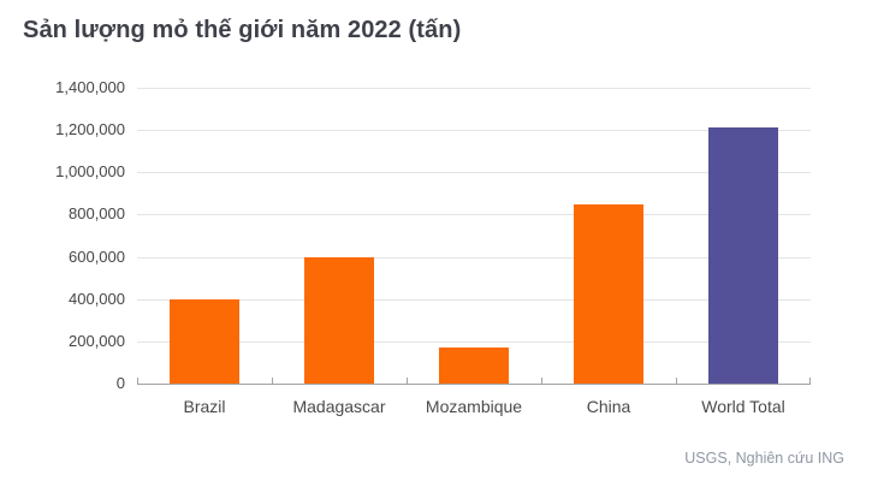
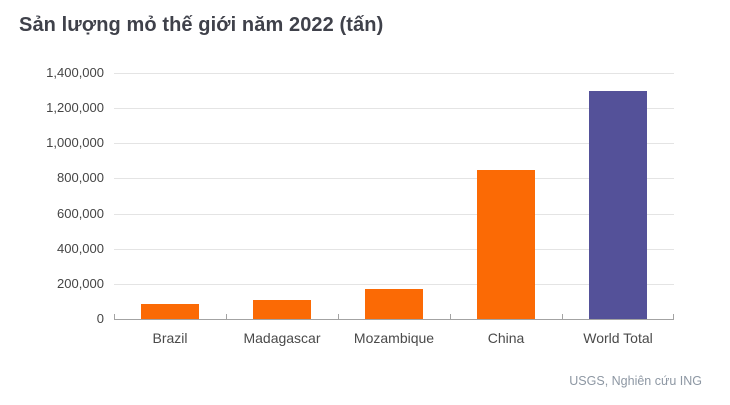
Brazil: 400000 -> 90000
Madagascar: 600000 -> 110000
World Total: 1210000 -> 1300000
